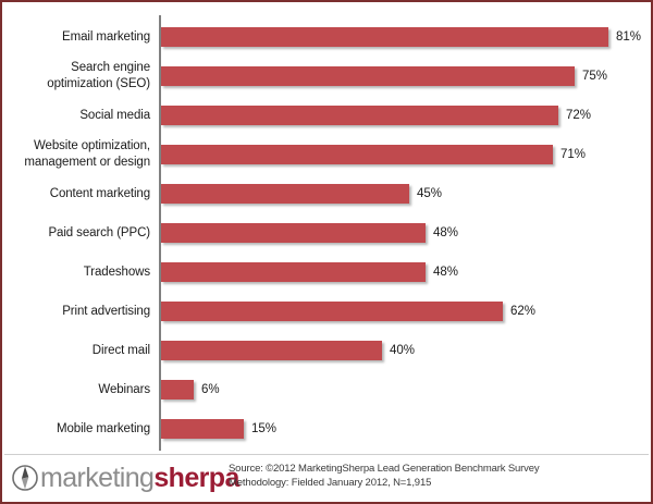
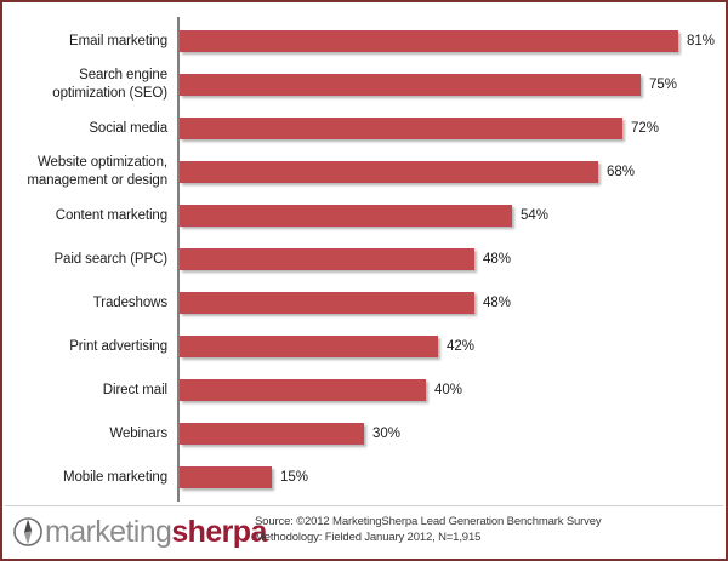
Website optimization, management or design: 71% -> 68%
Content marketing: 45% -> 54%
Print advertising: 62% -> 42%
Webinars: 6% -> 30%
